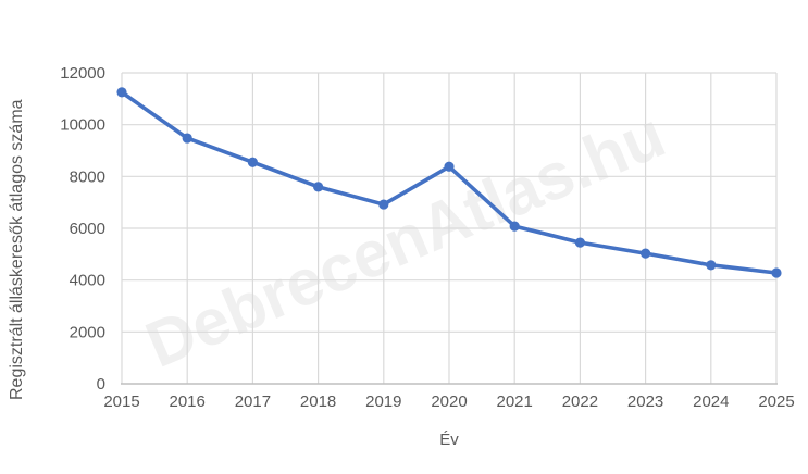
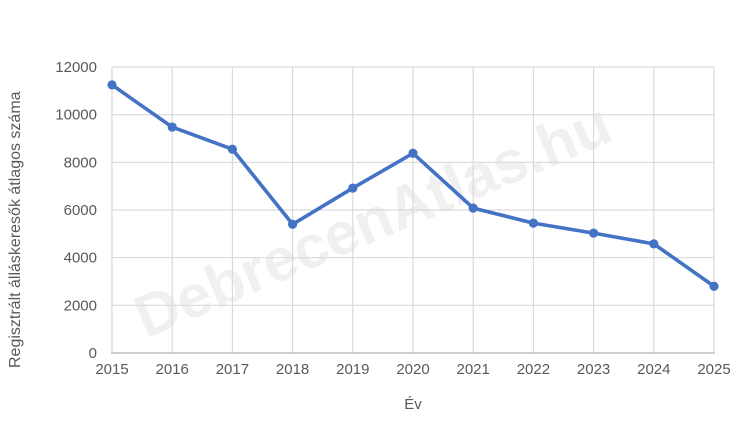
2018: 7600 -> 5400
2025: 4300 -> 2800
